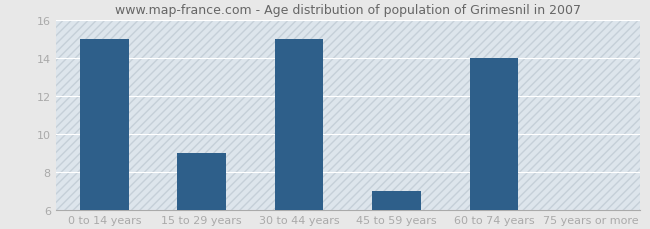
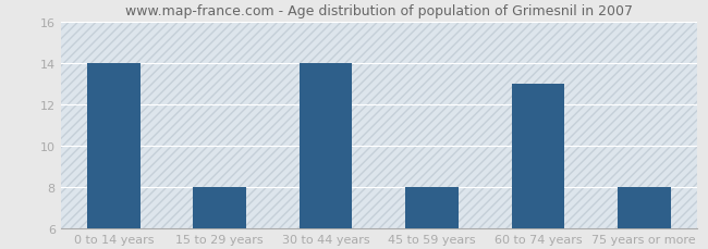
0 to 14 years: 15 -> 14
15 to 29 years: 9 -> 8
30 to 44 years: 15 -> 14
45 to 59 years: 7 -> 8
60 to 74 years: 14 -> 13
75 years or more: 6 -> 8
